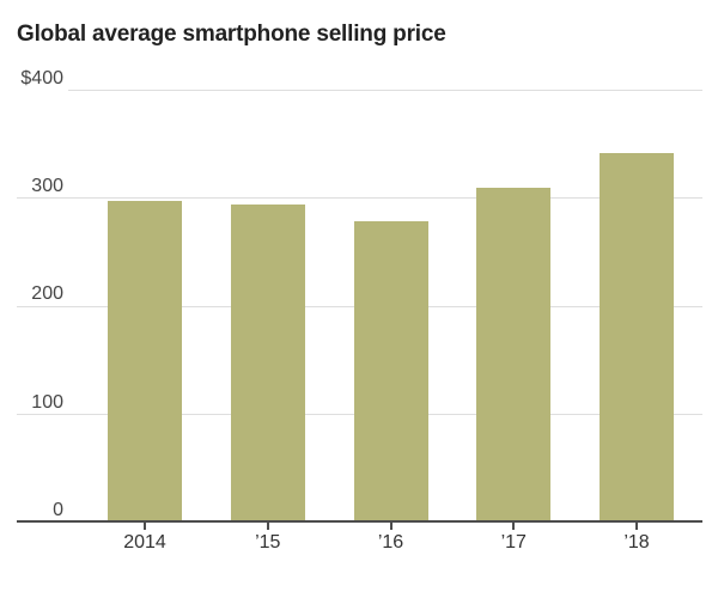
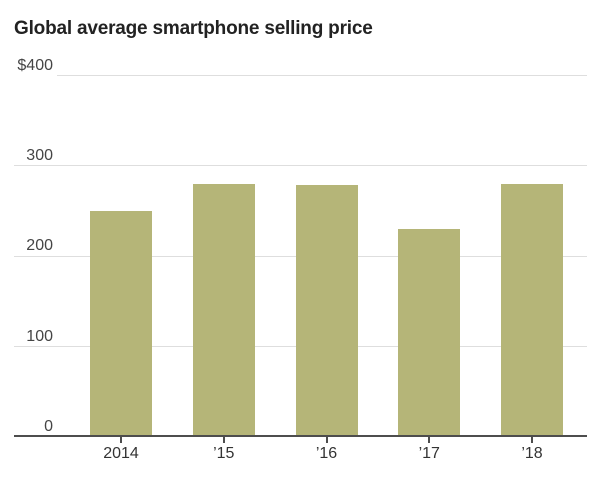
2014: $300 -> $250
’15: $290 -> $280
’17: $310 -> $230
’18: $340 -> $280
